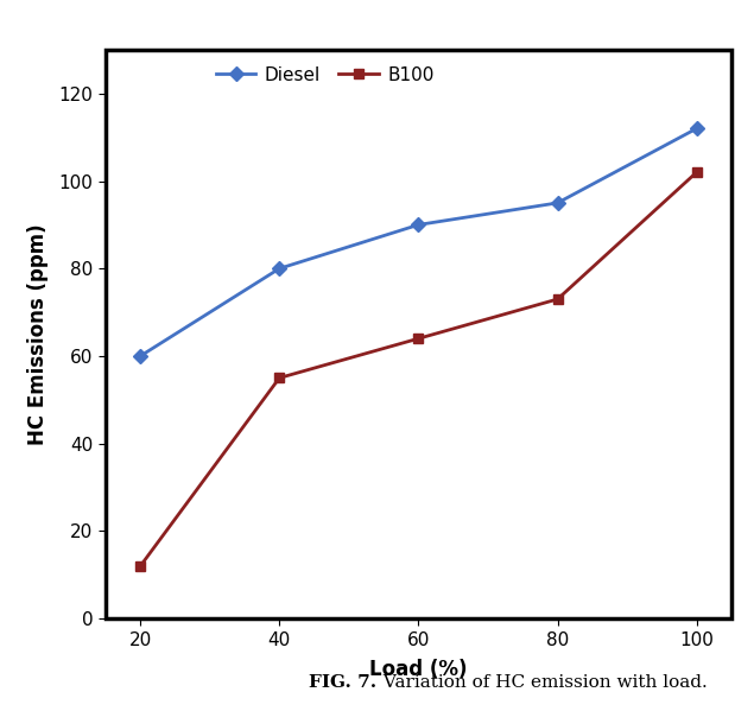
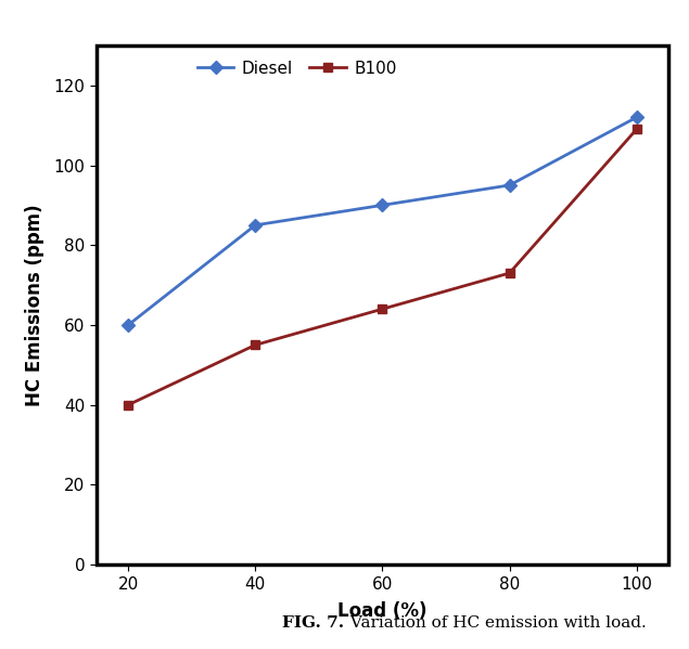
B100/20: 12 -> 40
Diesel/40: 80 -> 85
B100/100: 102 -> 109
